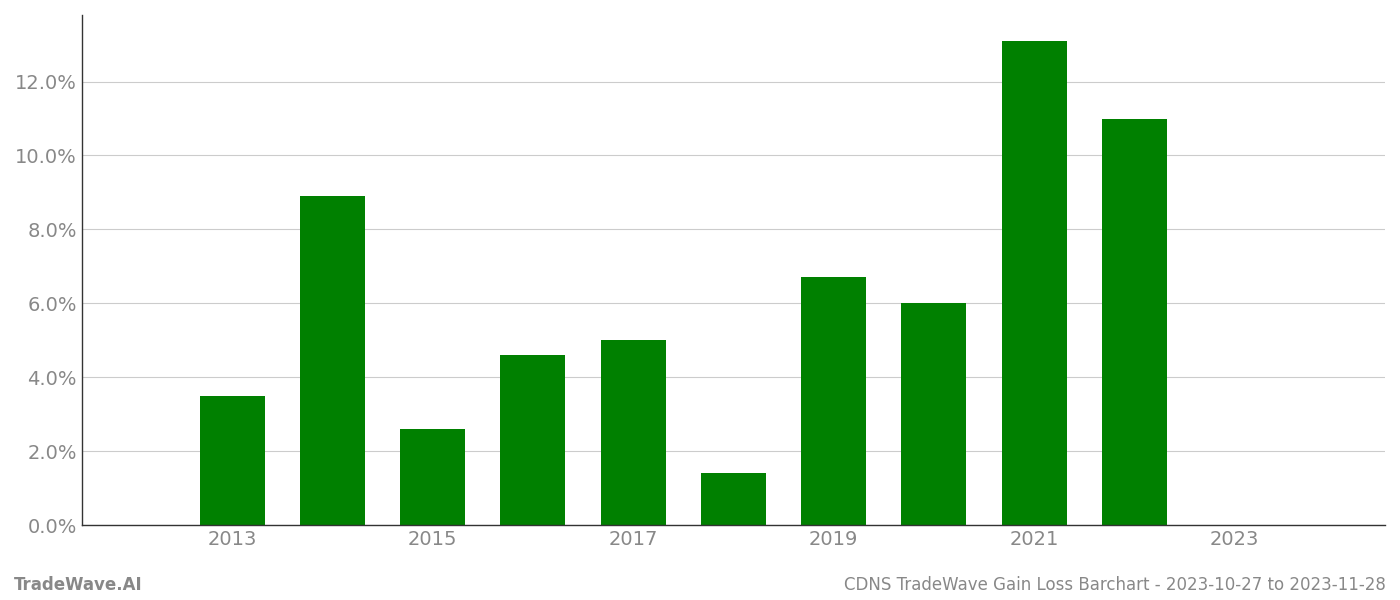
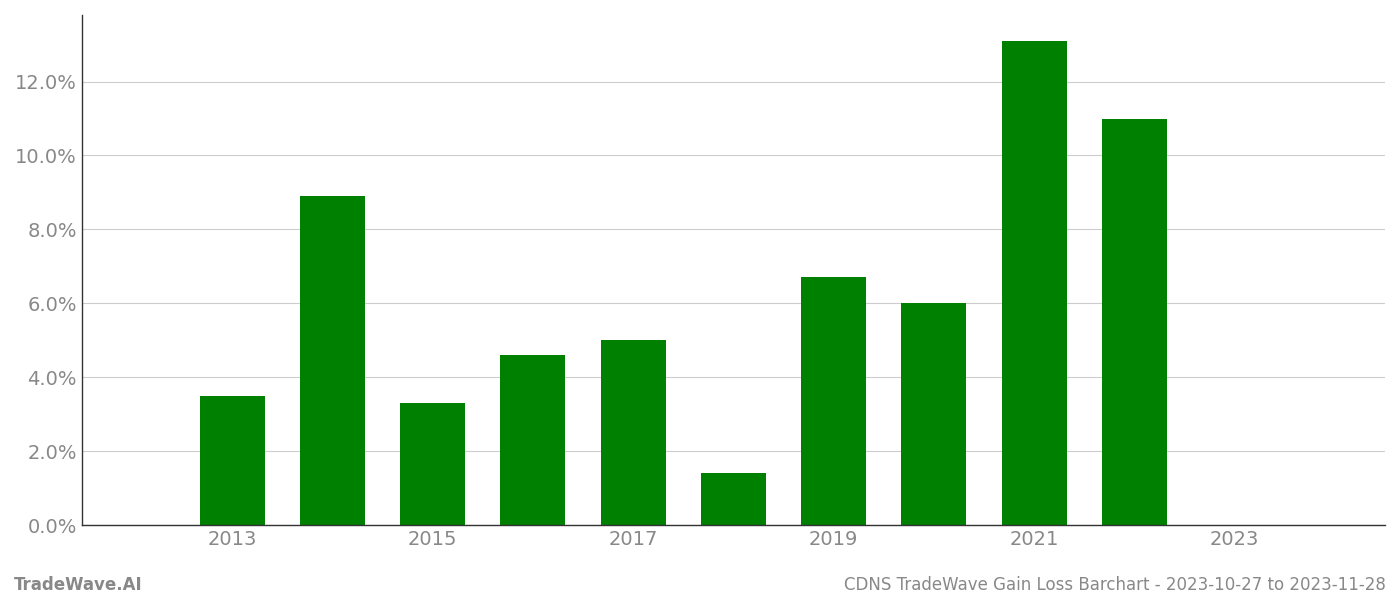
2015: 2.6% -> 3.3%
